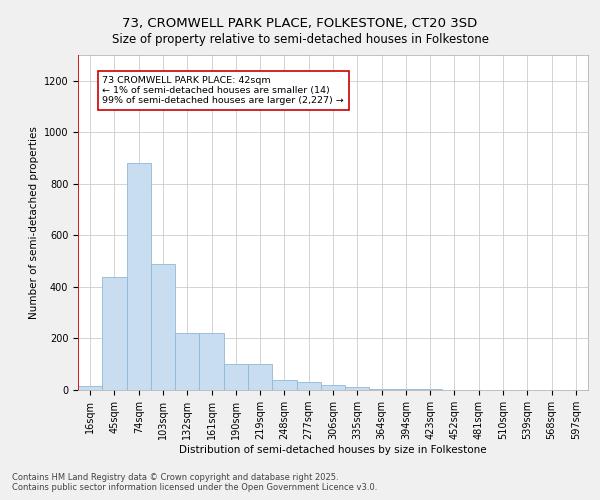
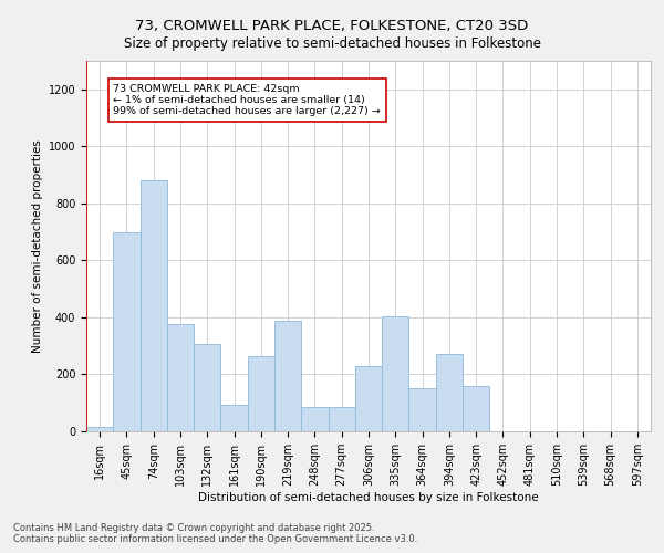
45sqm: 440 -> 700
103sqm: 490 -> 375
132sqm: 220 -> 305
161sqm: 220 -> 95
190sqm: 100 -> 265
219sqm: 100 -> 390
248sqm: 40 -> 85
277sqm: 30 -> 85
306sqm: 20 -> 230
335sqm: 10 -> 405
364sqm: 5 -> 150
394sqm: 2 -> 270
423sqm: 2 -> 160
